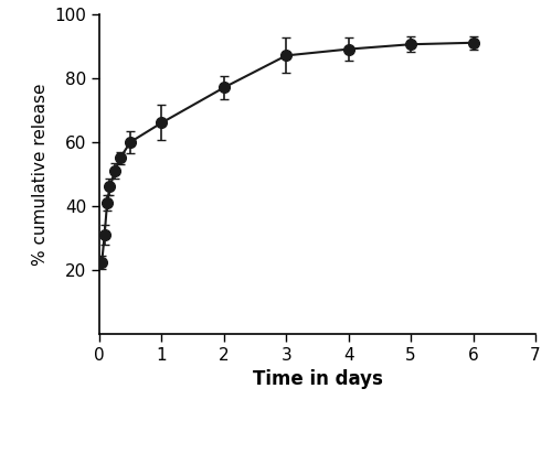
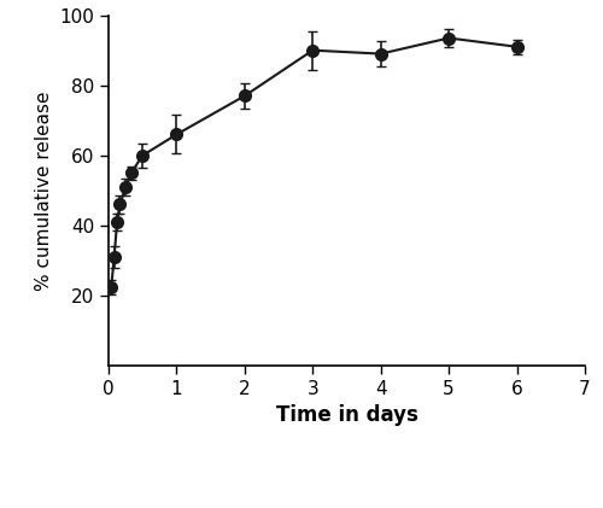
3: 87.0 -> 90.0
5: 90.5 -> 93.5
